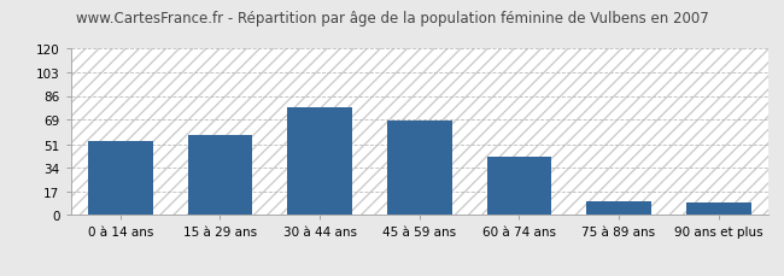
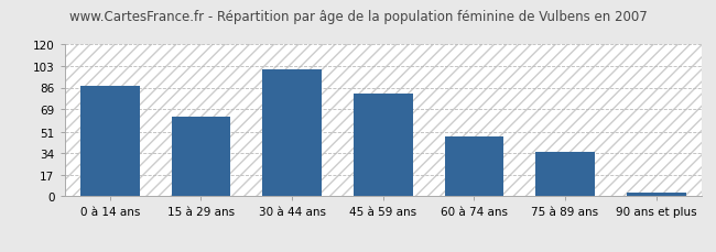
0 à 14 ans: 53 -> 87
15 à 29 ans: 58 -> 63
30 à 44 ans: 78 -> 100
45 à 59 ans: 68 -> 81
60 à 74 ans: 42 -> 47
75 à 89 ans: 10 -> 35
90 ans et plus: 9 -> 3
